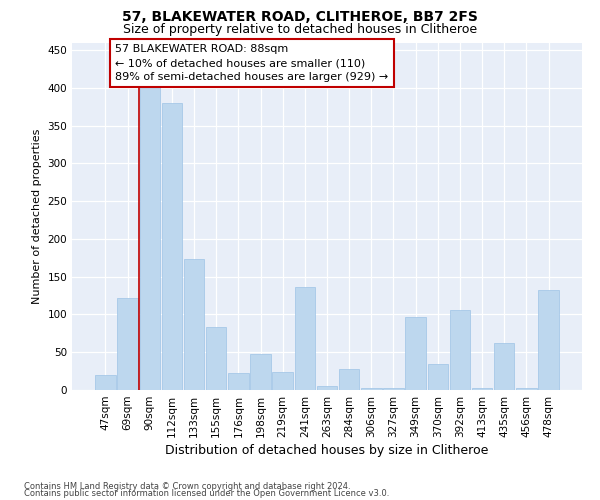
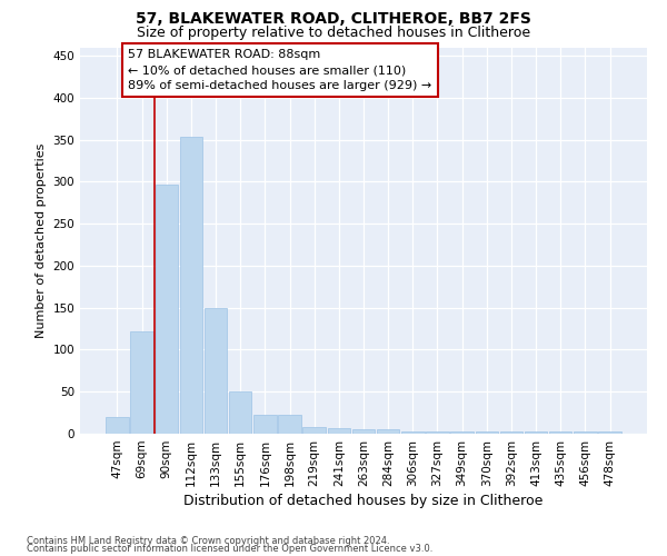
90sqm: 404 -> 297
112sqm: 380 -> 353
133sqm: 174 -> 150
155sqm: 84 -> 50
198sqm: 48 -> 22
219sqm: 24 -> 8
241sqm: 136 -> 6
284sqm: 28 -> 5
349sqm: 96 -> 3
370sqm: 34 -> 3
392sqm: 106 -> 3
435sqm: 62 -> 3
478sqm: 132 -> 3
